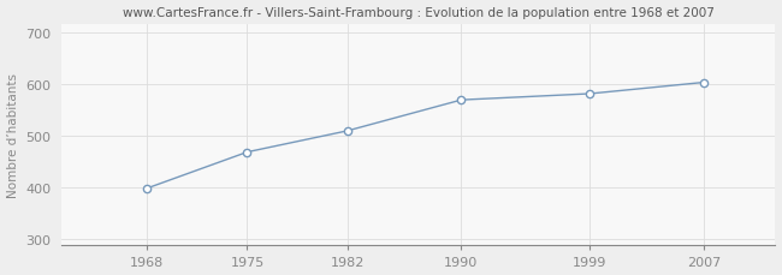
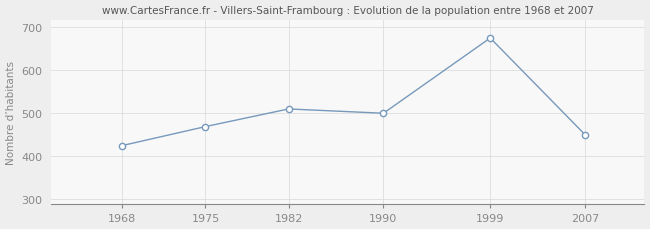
1968: 399 -> 425
1990: 570 -> 500
1999: 582 -> 675
2007: 604 -> 450
